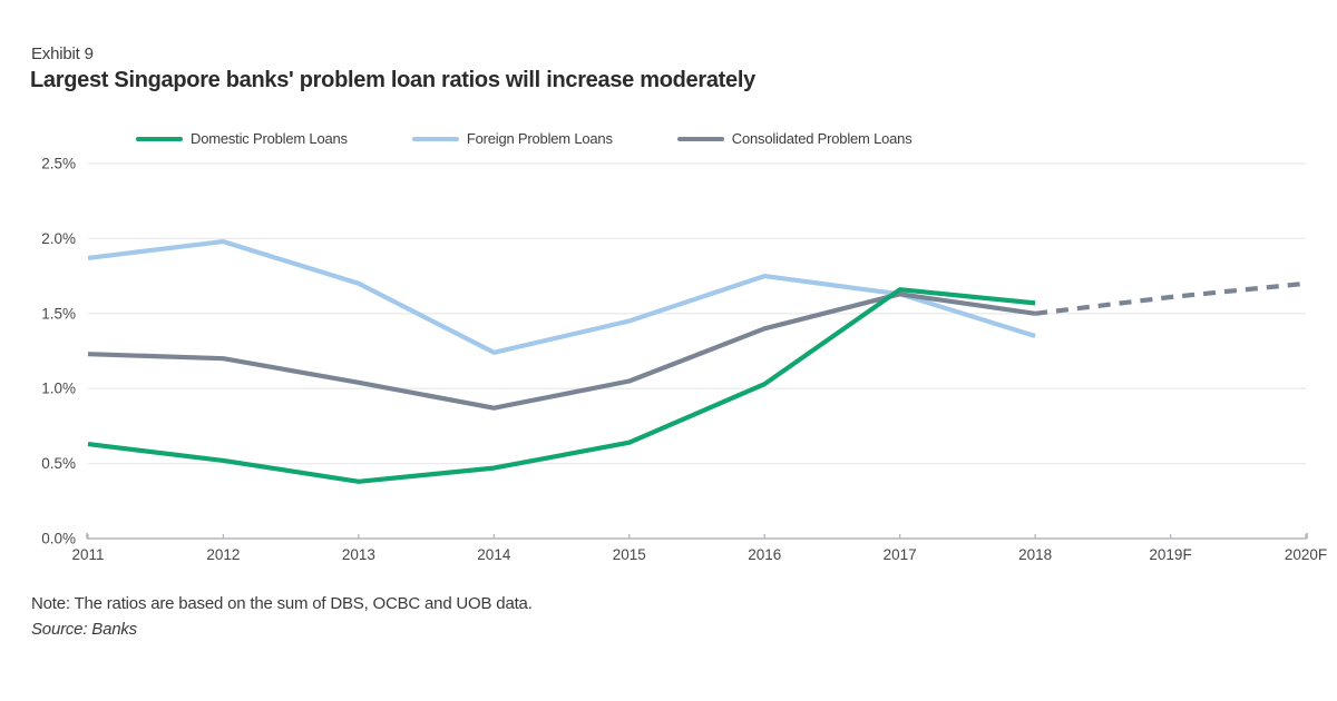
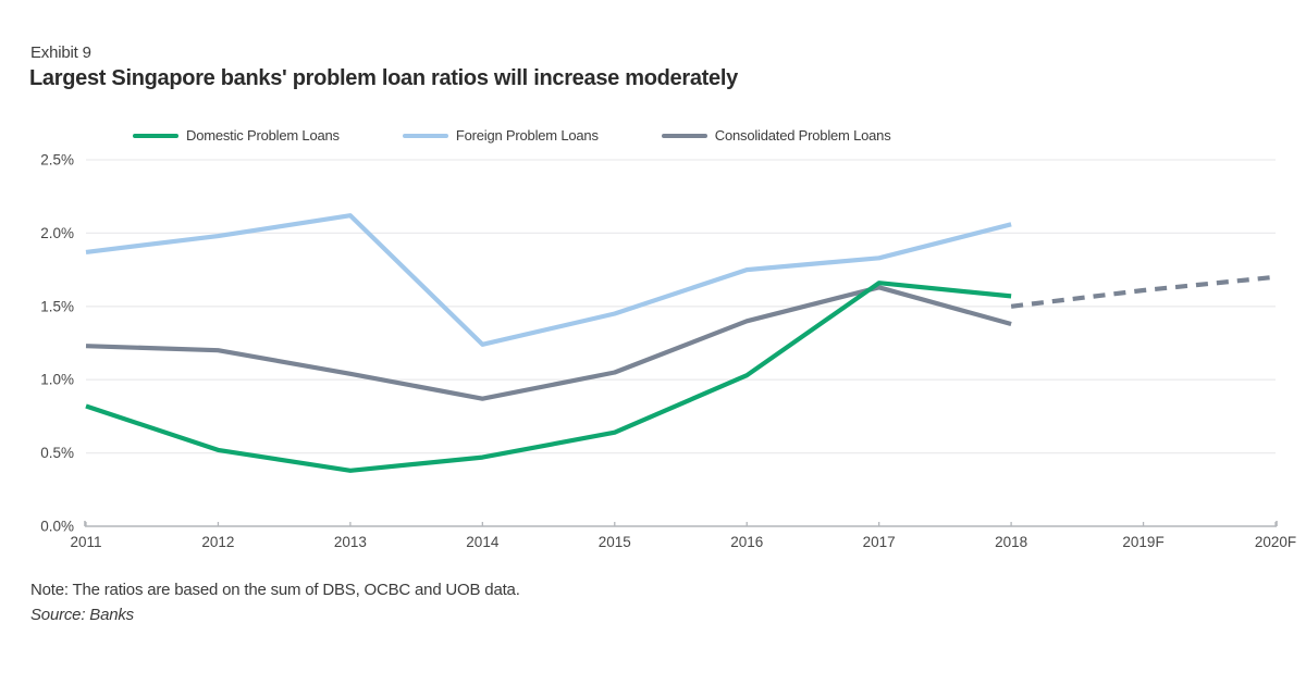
Domestic Problem Loans/2011: 0.63% -> 0.82%
Foreign Problem Loans/2013: 1.70% -> 2.12%
Foreign Problem Loans/2017: 1.63% -> 1.83%
Foreign Problem Loans/2018: 1.35% -> 2.06%
Consolidated Problem Loans/2018: 1.50% -> 1.38%
